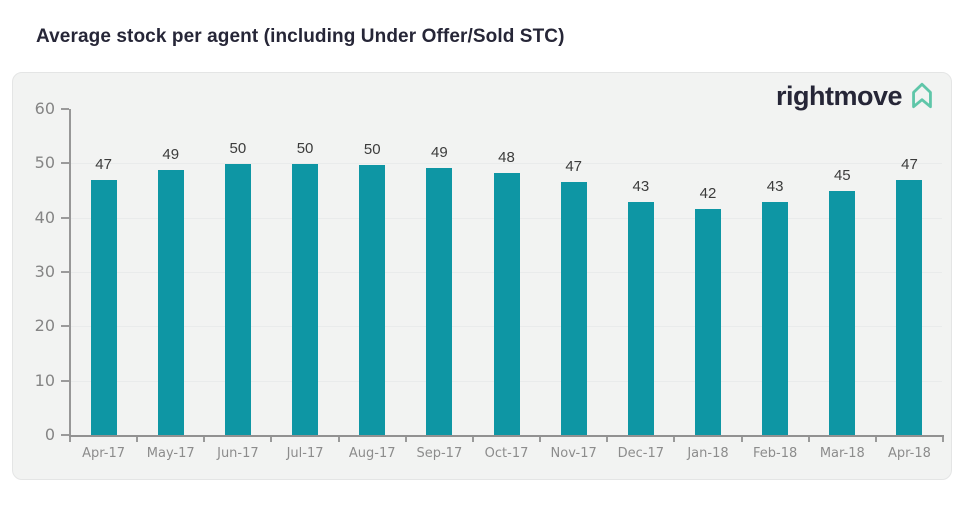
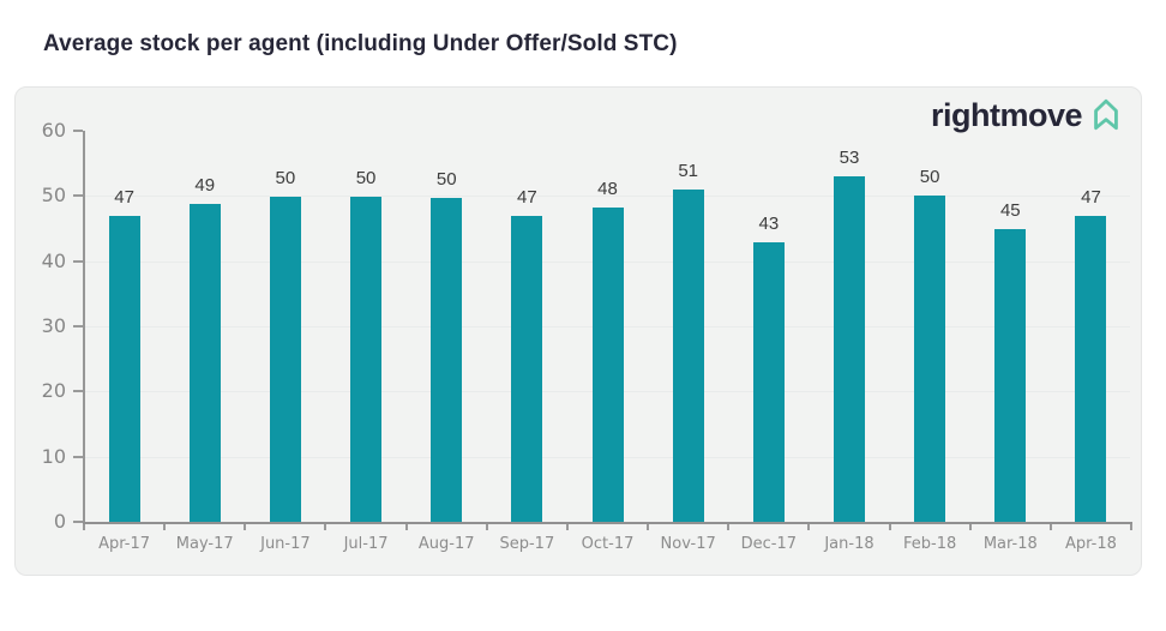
Sep-17: 49 -> 47
Nov-17: 47 -> 51
Jan-18: 42 -> 53
Feb-18: 43 -> 50
